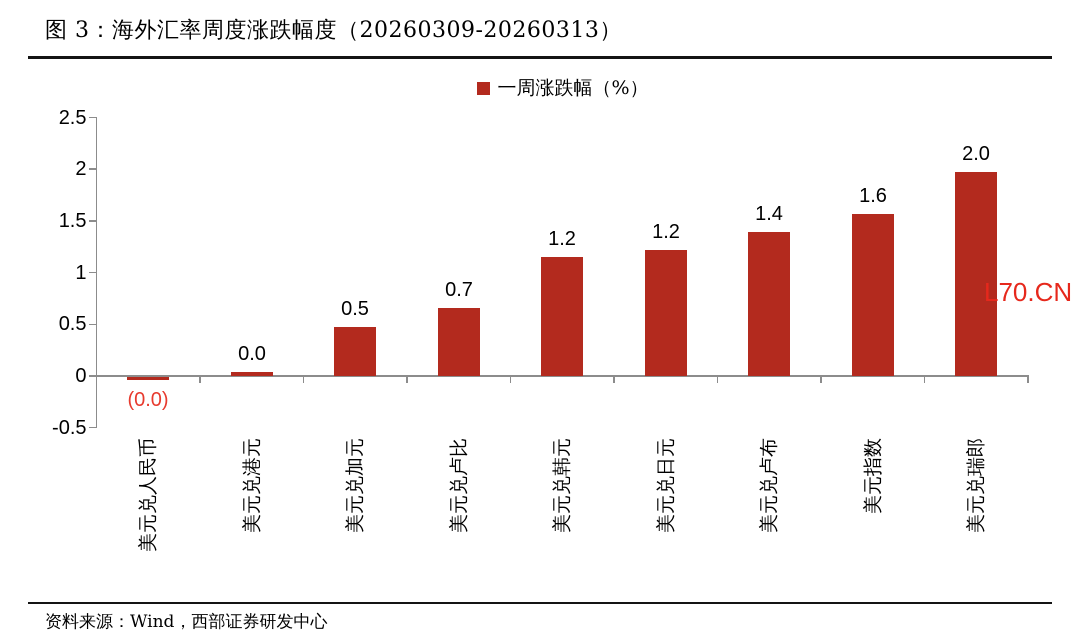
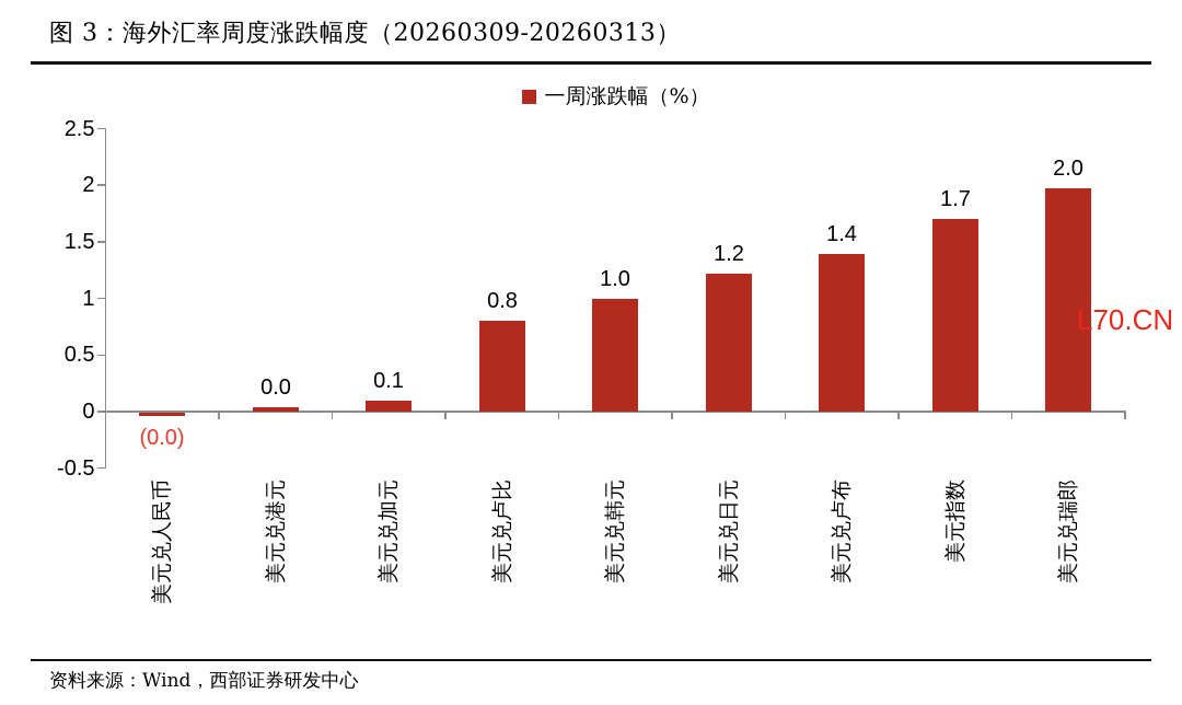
美元兑加元: 0.5 -> 0.1
美元兑卢比: 0.7 -> 0.8
美元兑韩元: 1.2 -> 1.0
美元指数: 1.6 -> 1.7
